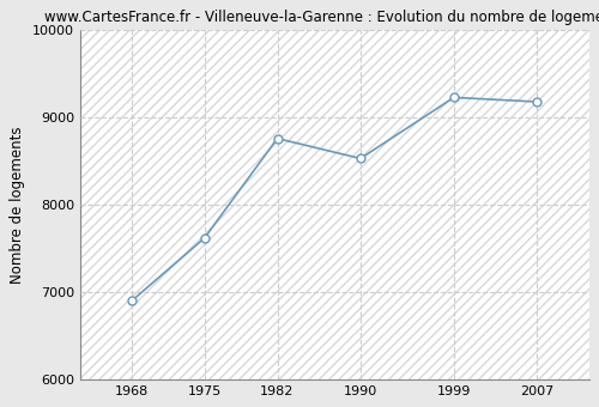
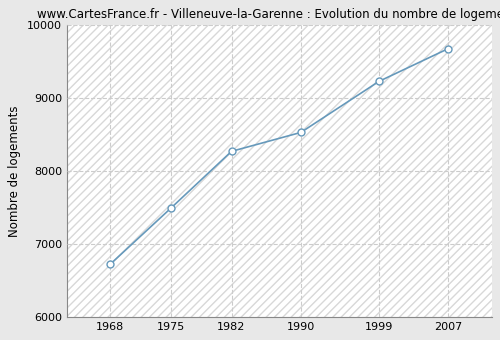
1968: 6900 -> 6720
1975: 7620 -> 7490
1982: 8760 -> 8270
2007: 9180 -> 9680
